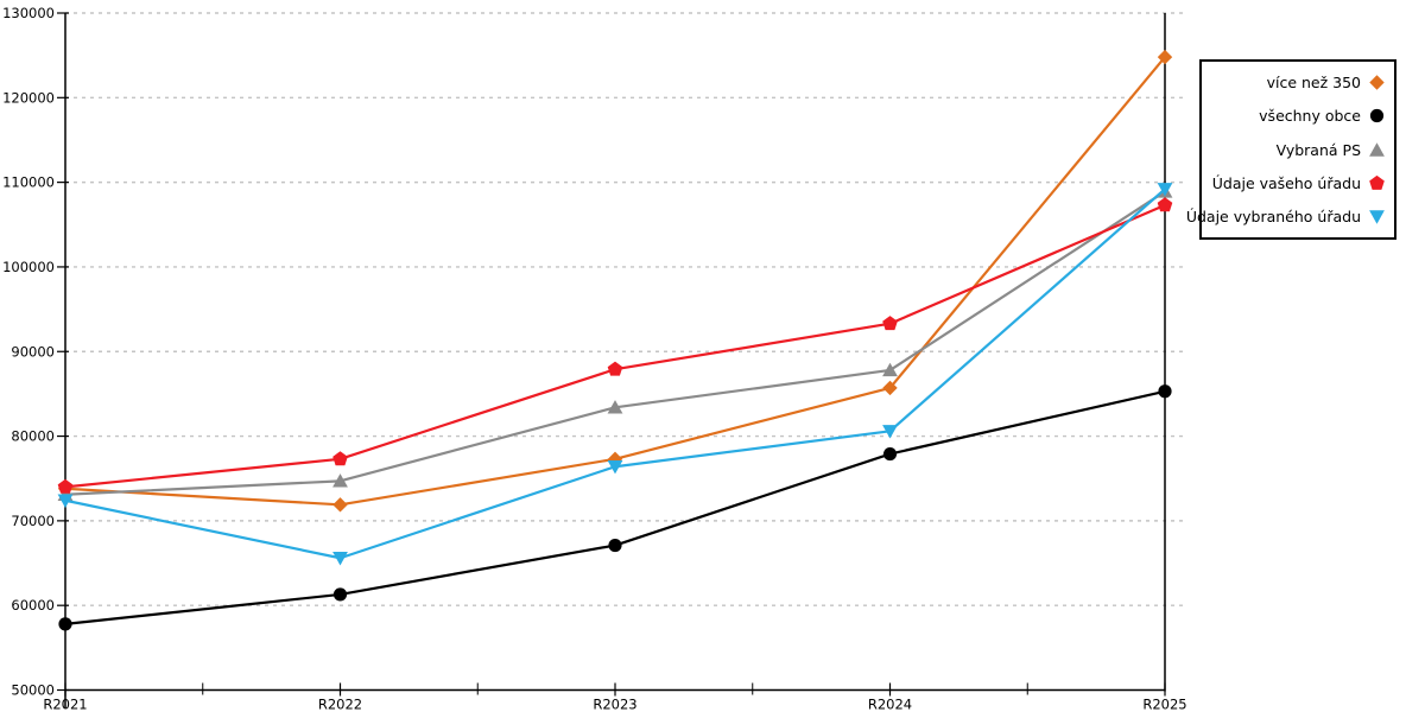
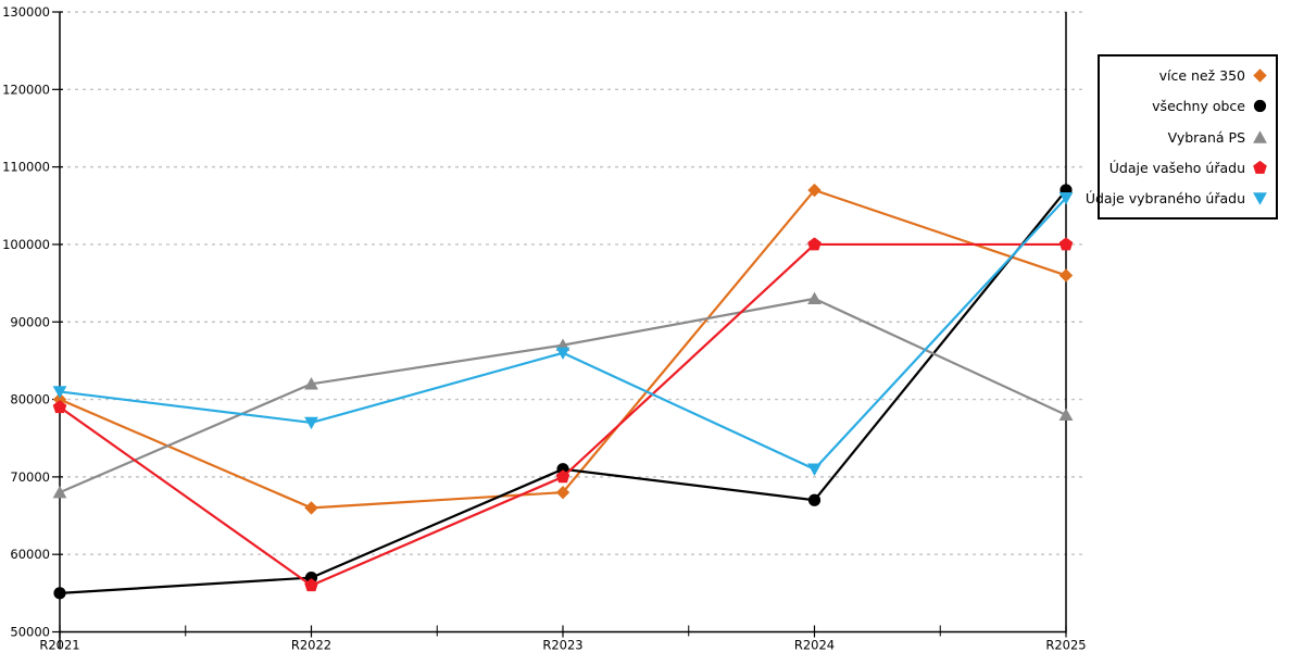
více než 350/R2021: 74000 -> 80000
všechny obce/R2021: 58000 -> 55000
Vybraná PS/R2021: 73000 -> 68000
Údaje vašeho úřadu/R2021: 74000 -> 79000
Údaje vybraného úřadu/R2021: 72000 -> 81000
více než 350/R2022: 72000 -> 66000
všechny obce/R2022: 61000 -> 57000
Vybraná PS/R2022: 75000 -> 82000
Údaje vašeho úřadu/R2022: 77000 -> 56000
Údaje vybraného úřadu/R2022: 66000 -> 77000
více než 350/R2023: 77000 -> 68000
všechny obce/R2023: 67000 -> 71000
Vybraná PS/R2023: 83000 -> 87000
Údaje vašeho úřadu/R2023: 88000 -> 70000
Údaje vybraného úřadu/R2023: 76000 -> 86000
více než 350/R2024: 86000 -> 107000
všechny obce/R2024: 78000 -> 67000
Vybraná PS/R2024: 88000 -> 93000
Údaje vašeho úřadu/R2024: 93000 -> 100000
Údaje vybraného úřadu/R2024: 81000 -> 71000
více než 350/R2025: 125000 -> 96000
všechny obce/R2025: 85000 -> 107000
Vybraná PS/R2025: 109000 -> 78000
Údaje vašeho úřadu/R2025: 107000 -> 100000
Údaje vybraného úřadu/R2025: 109000 -> 106000
